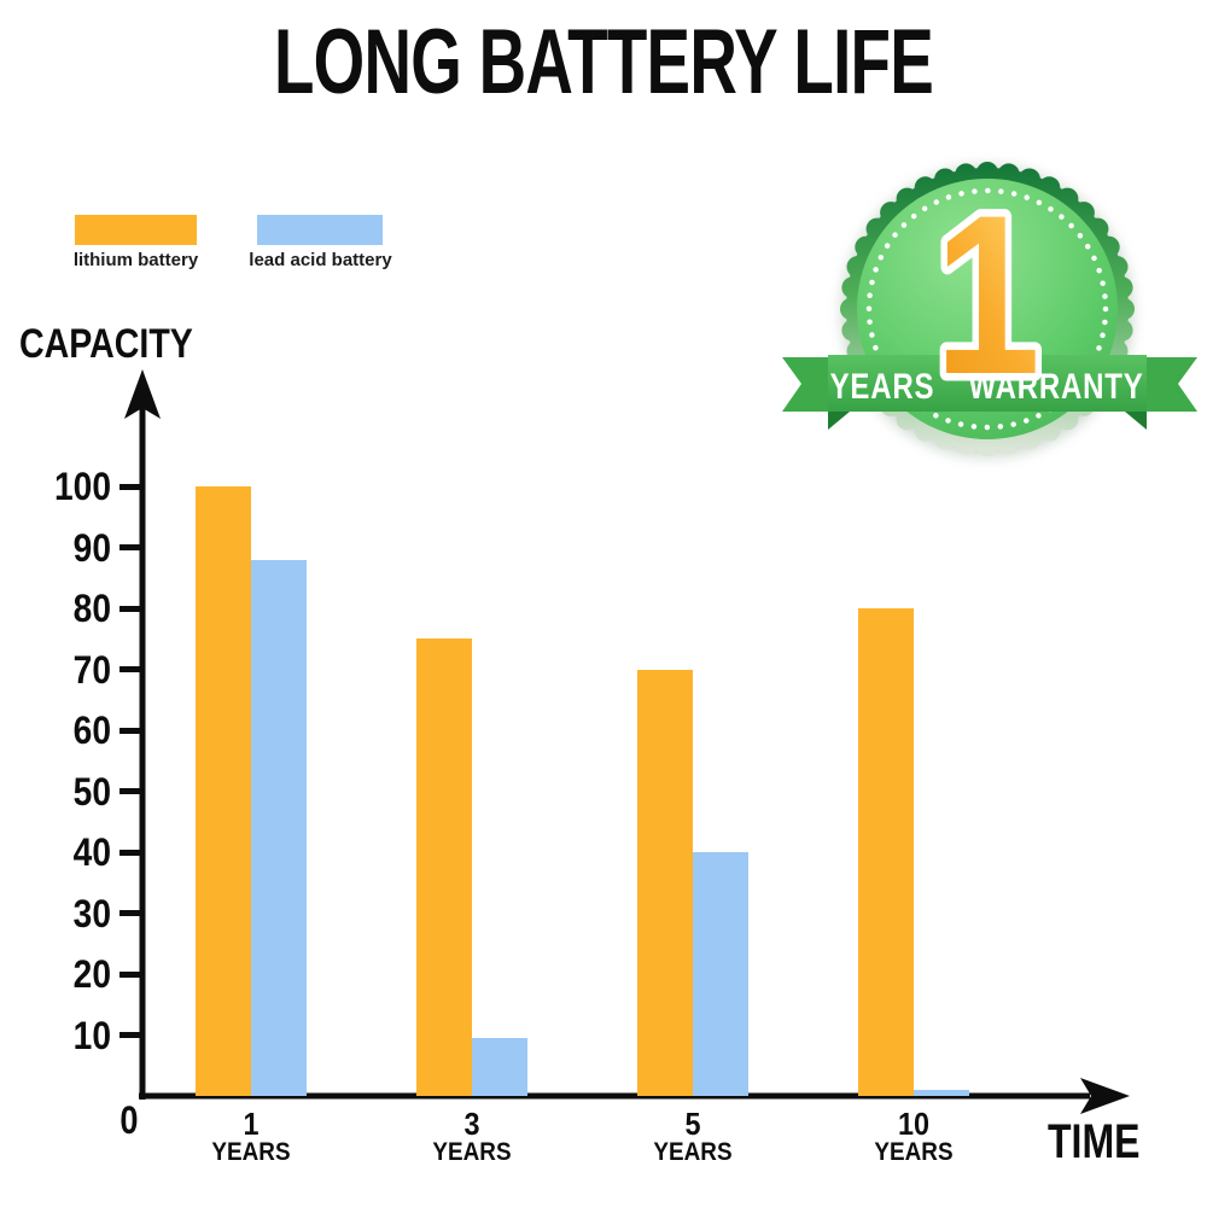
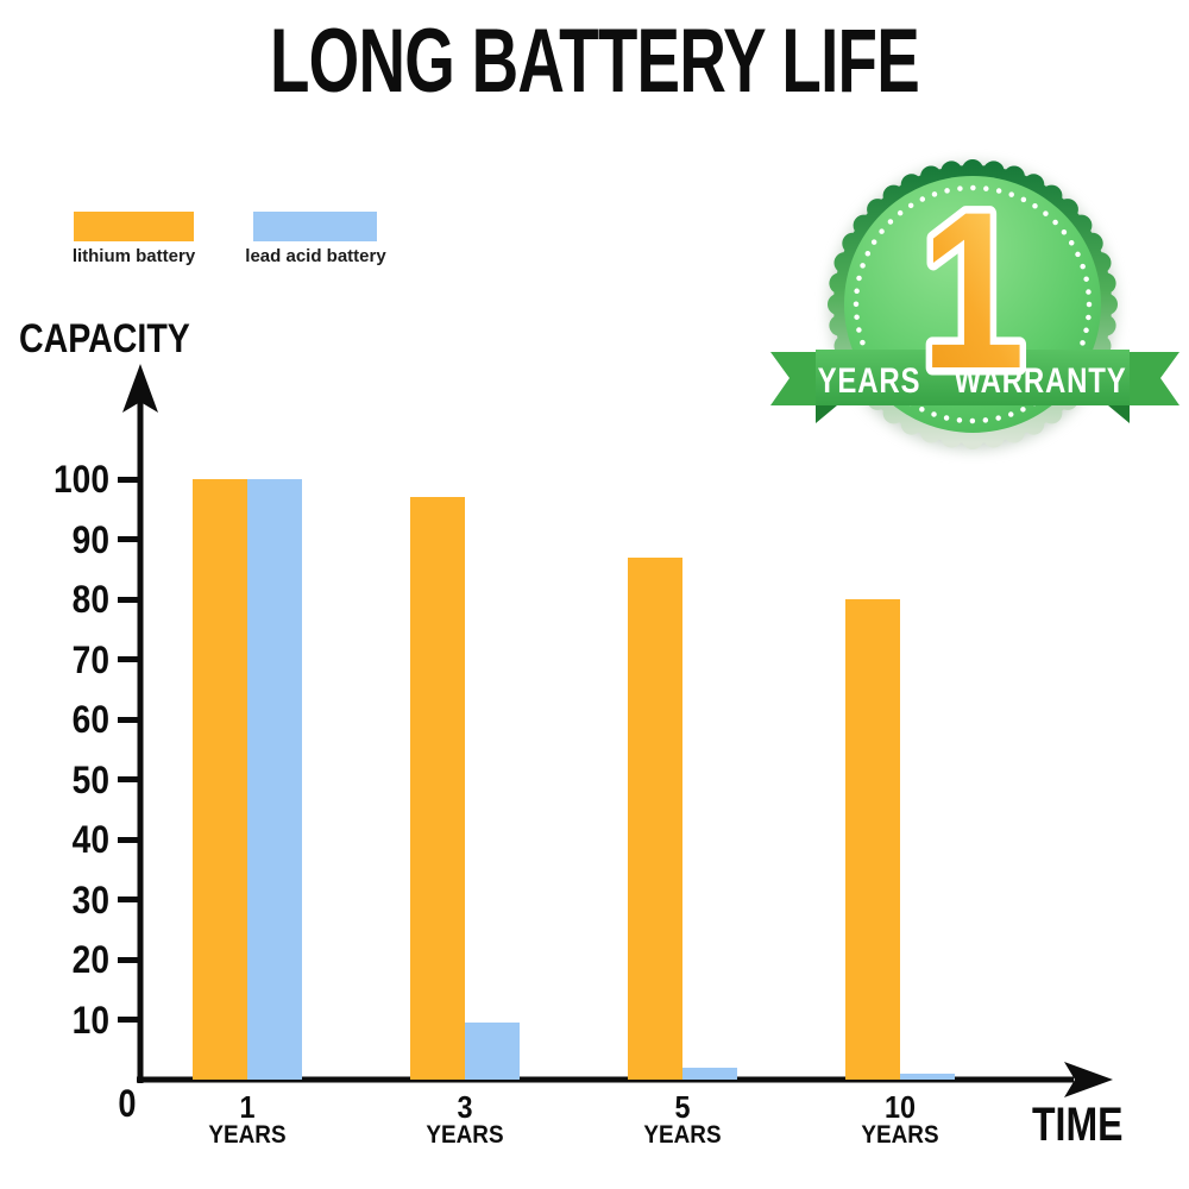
lead acid battery/1 YEARS: 88 -> 100
lithium battery/3 YEARS: 75 -> 97
lithium battery/5 YEARS: 70 -> 87
lead acid battery/5 YEARS: 40 -> 2
